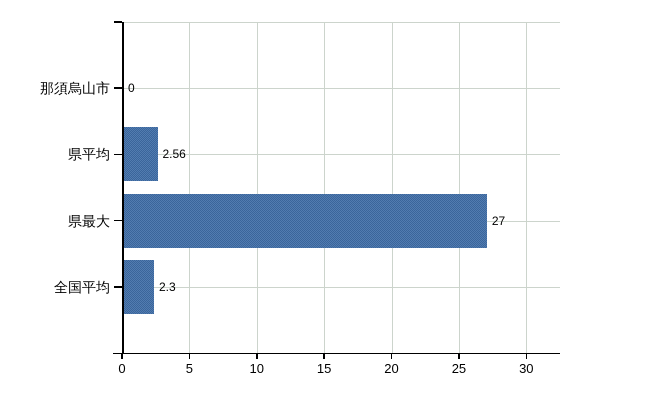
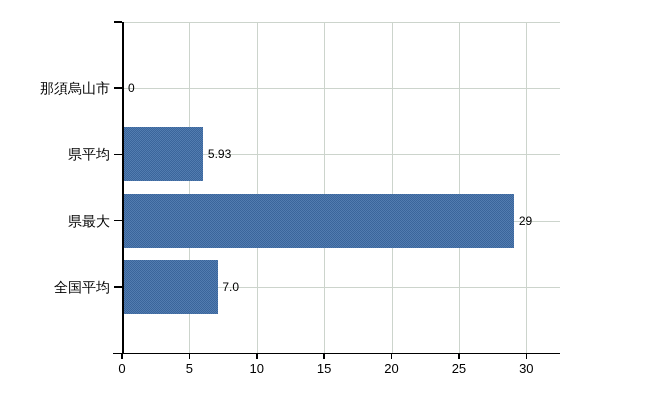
県平均: 2.56 -> 5.93
県最大: 27 -> 29
全国平均: 2.3 -> 7.0
